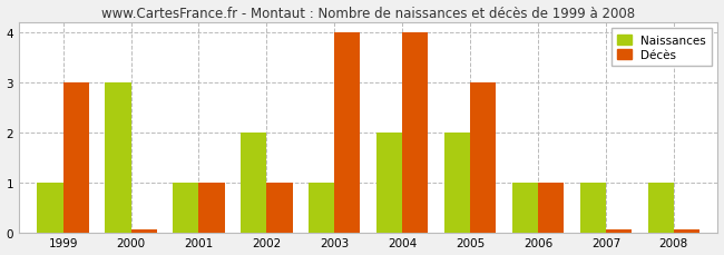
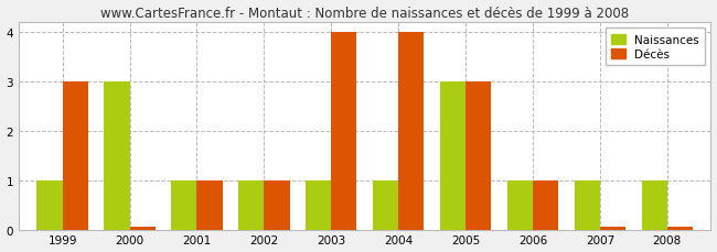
Naissances/2002: 2 -> 1
Naissances/2004: 2 -> 1
Naissances/2005: 2 -> 3
